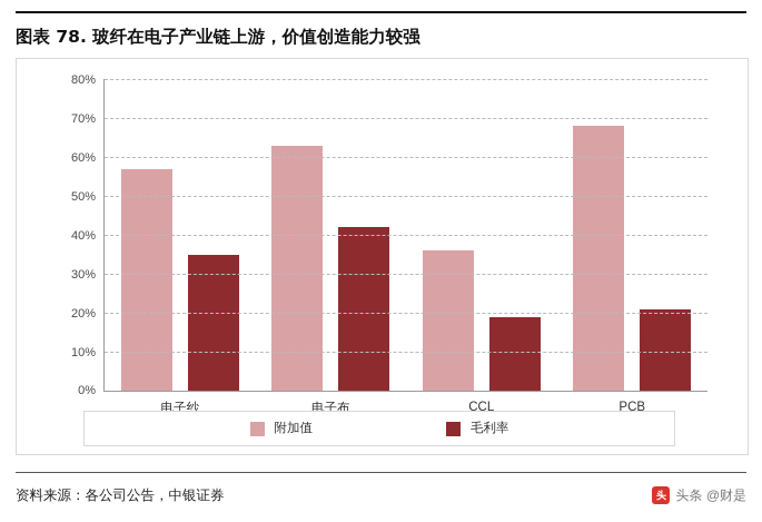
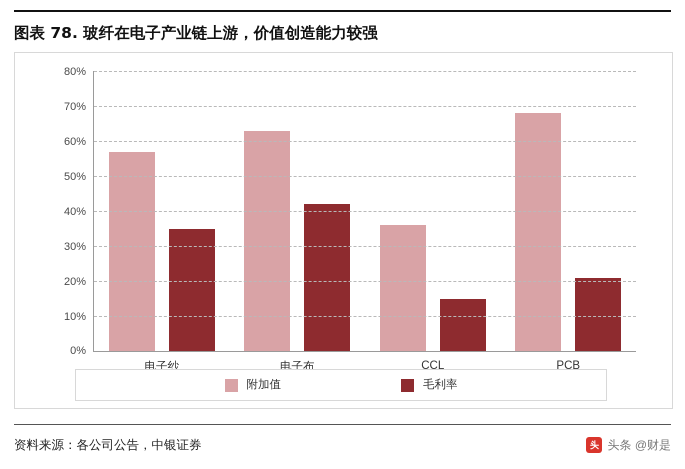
毛利率/CCL: 19% -> 15%
